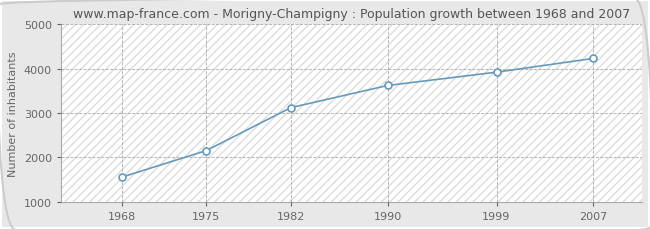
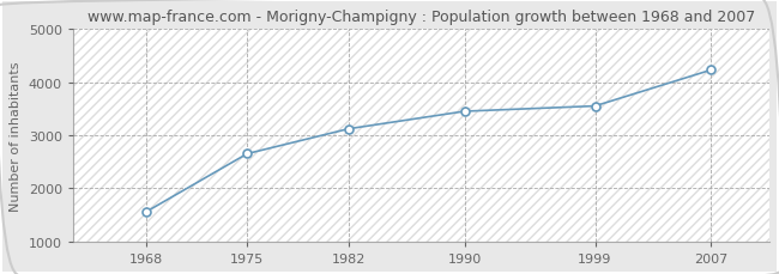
1975: 2150 -> 2650
1990: 3620 -> 3450
1999: 3920 -> 3550
